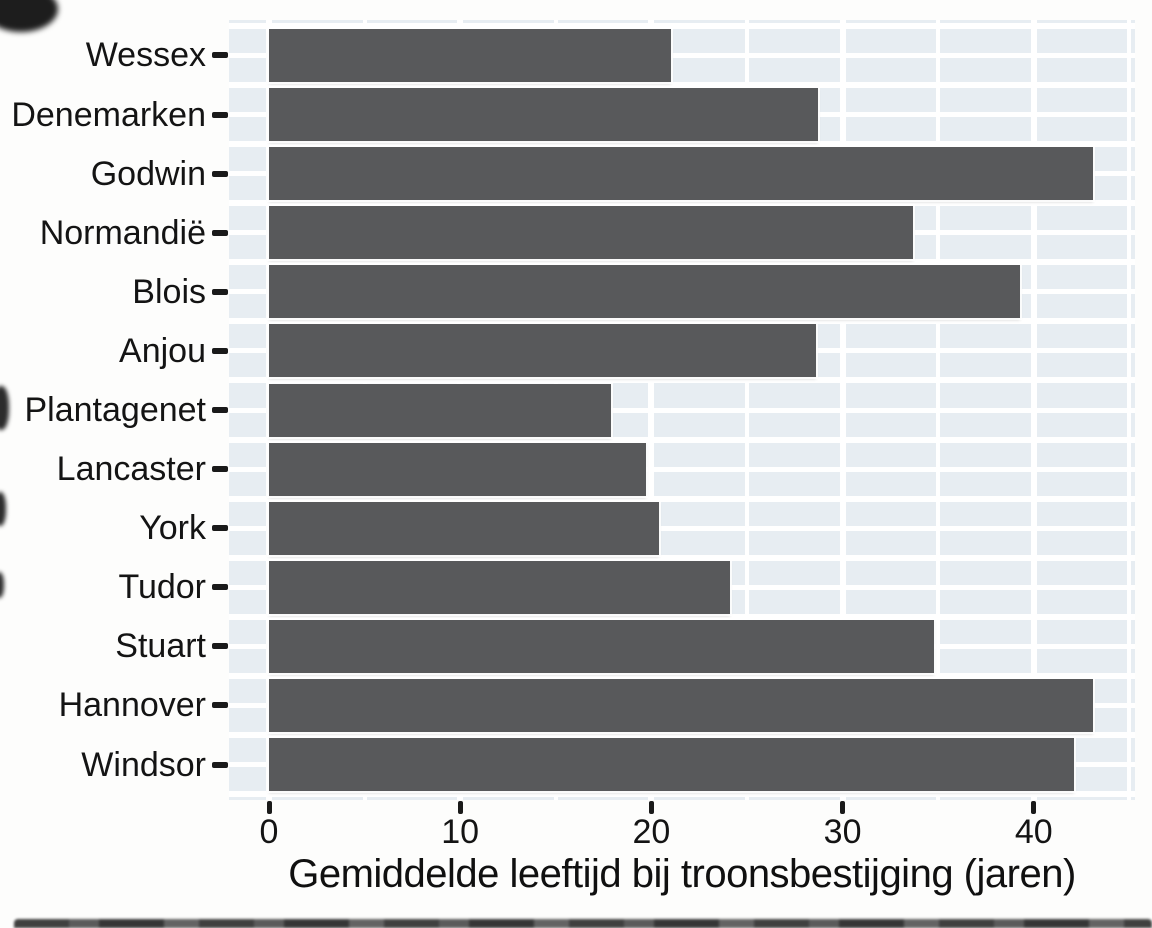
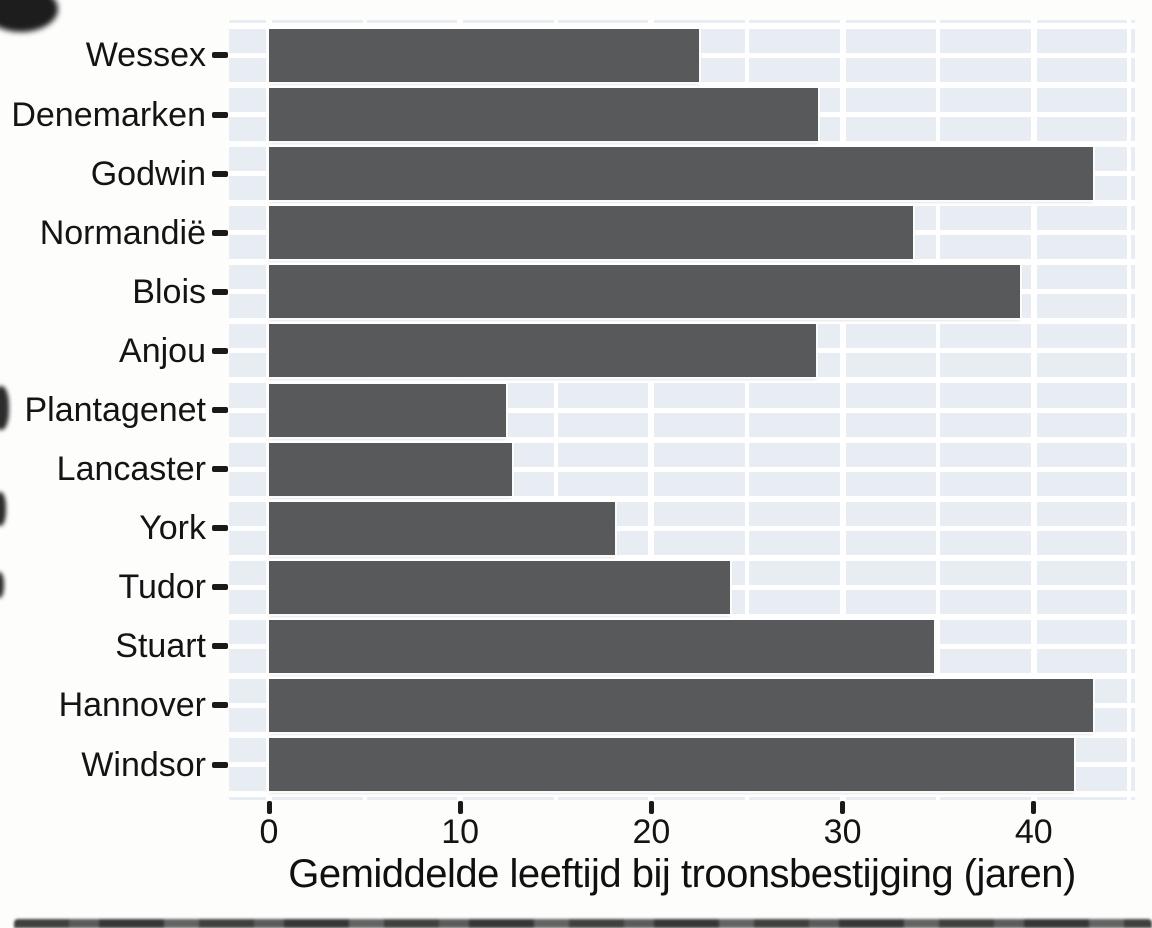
Wessex: 21.0 -> 22.5
Plantagenet: 17.9 -> 12.4
Lancaster: 19.7 -> 12.7
York: 20.4 -> 18.1
